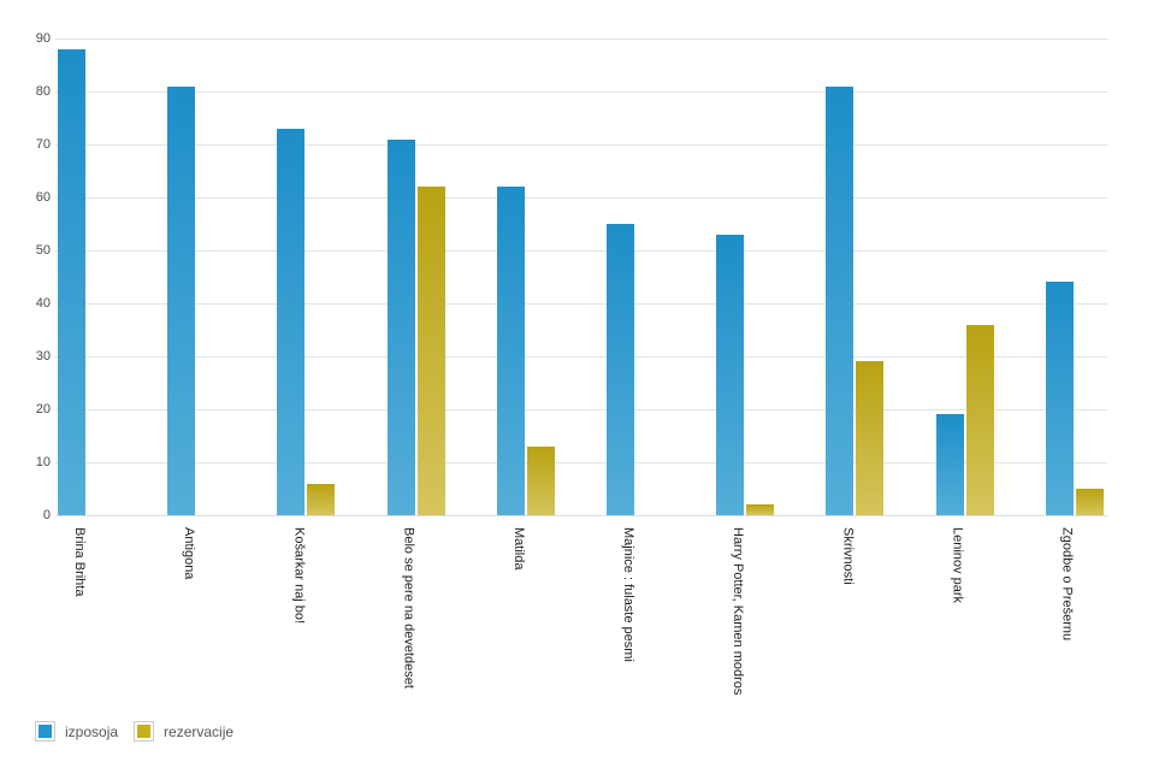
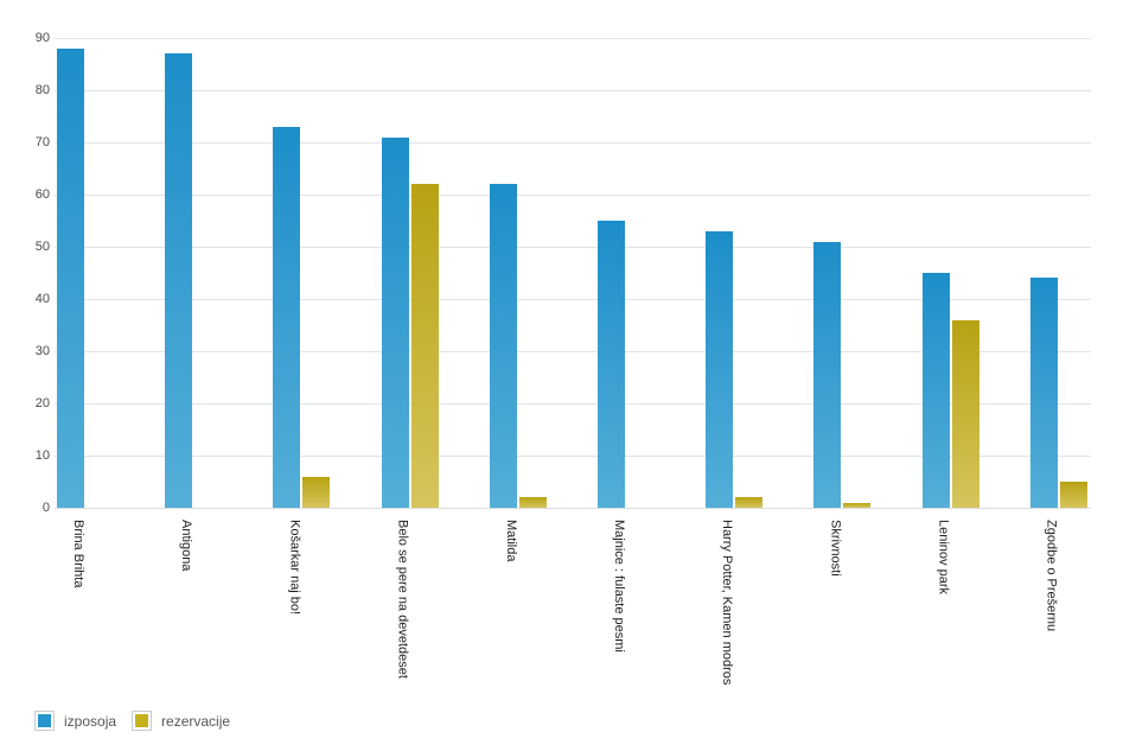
izposoja/Antigona: 81 -> 87
rezervacije/Matilda: 13 -> 2
izposoja/Skrivnosti: 81 -> 51
rezervacije/Skrivnosti: 29 -> 1
izposoja/Leninov park: 19 -> 45
